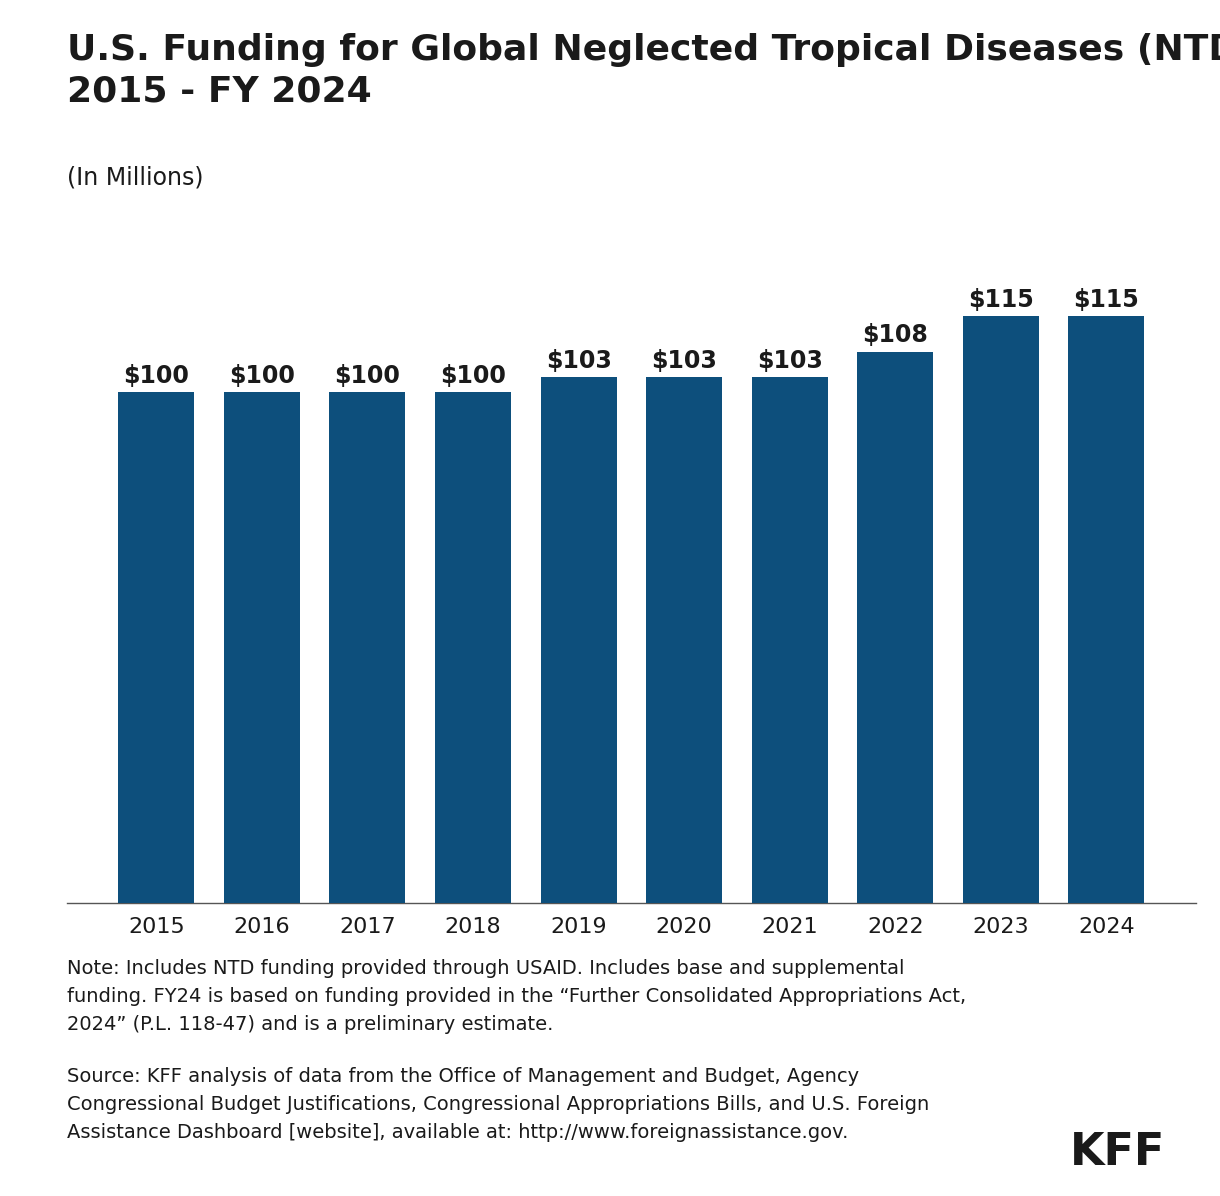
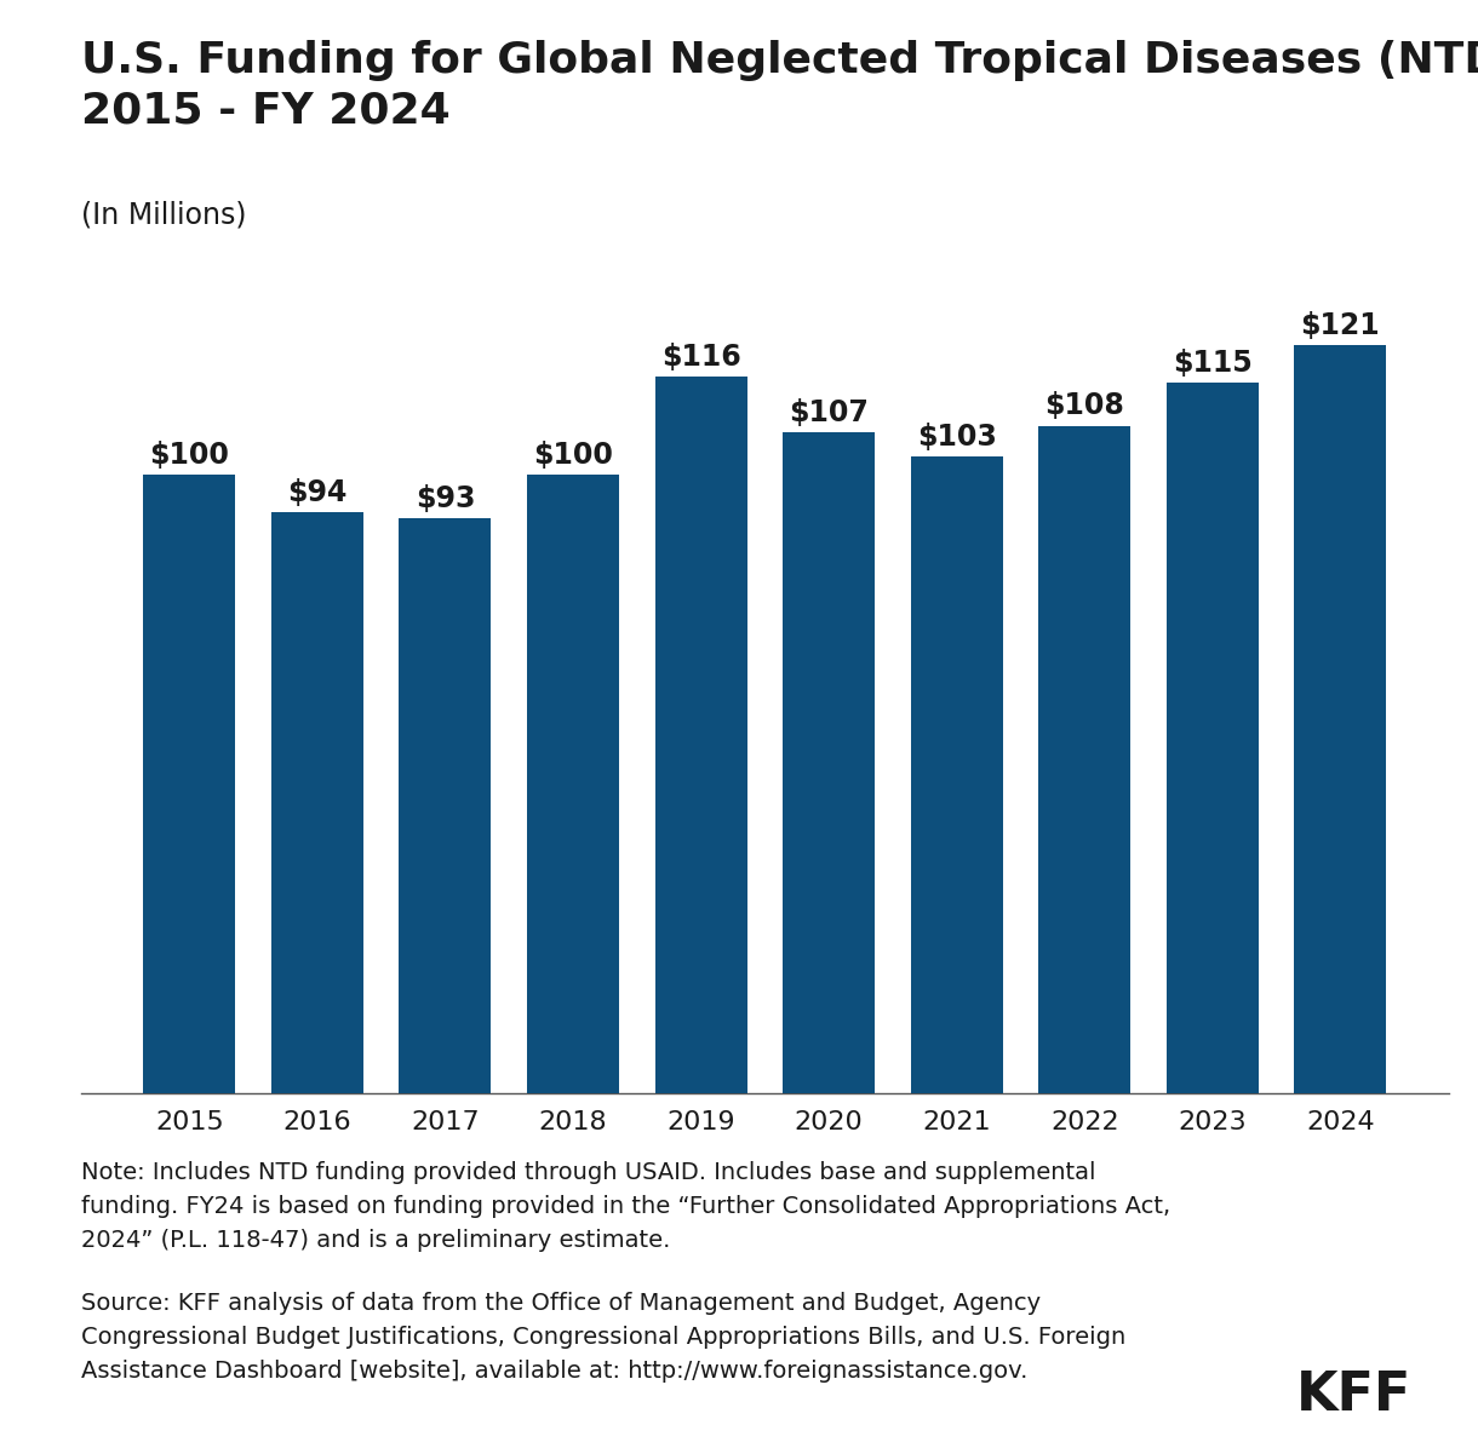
2016: $100 -> $94
2017: $100 -> $93
2019: $103 -> $116
2020: $103 -> $107
2024: $115 -> $121
